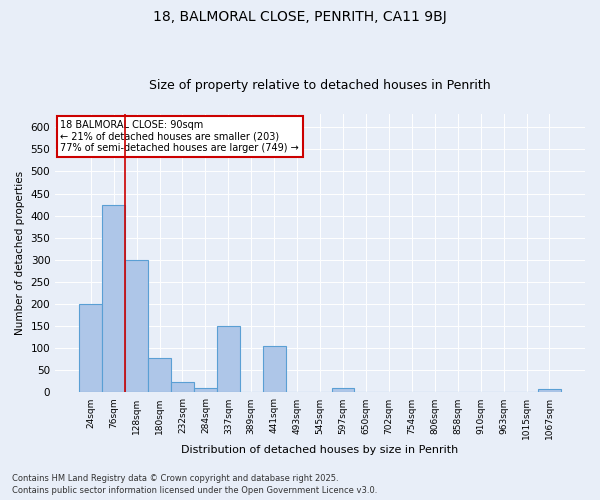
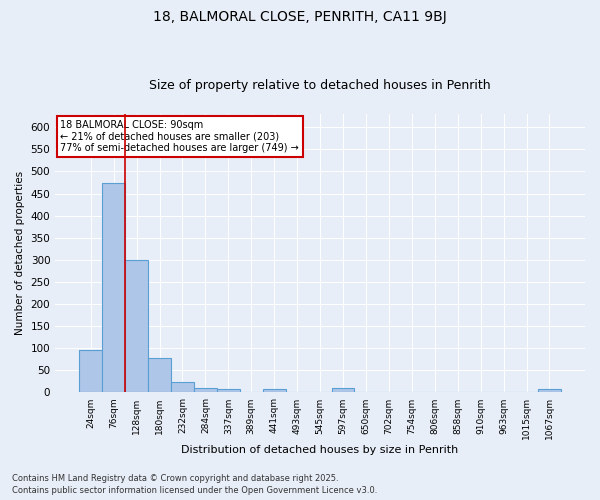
24sqm: 200 -> 95
76sqm: 425 -> 475
337sqm: 150 -> 7
441sqm: 105 -> 7
